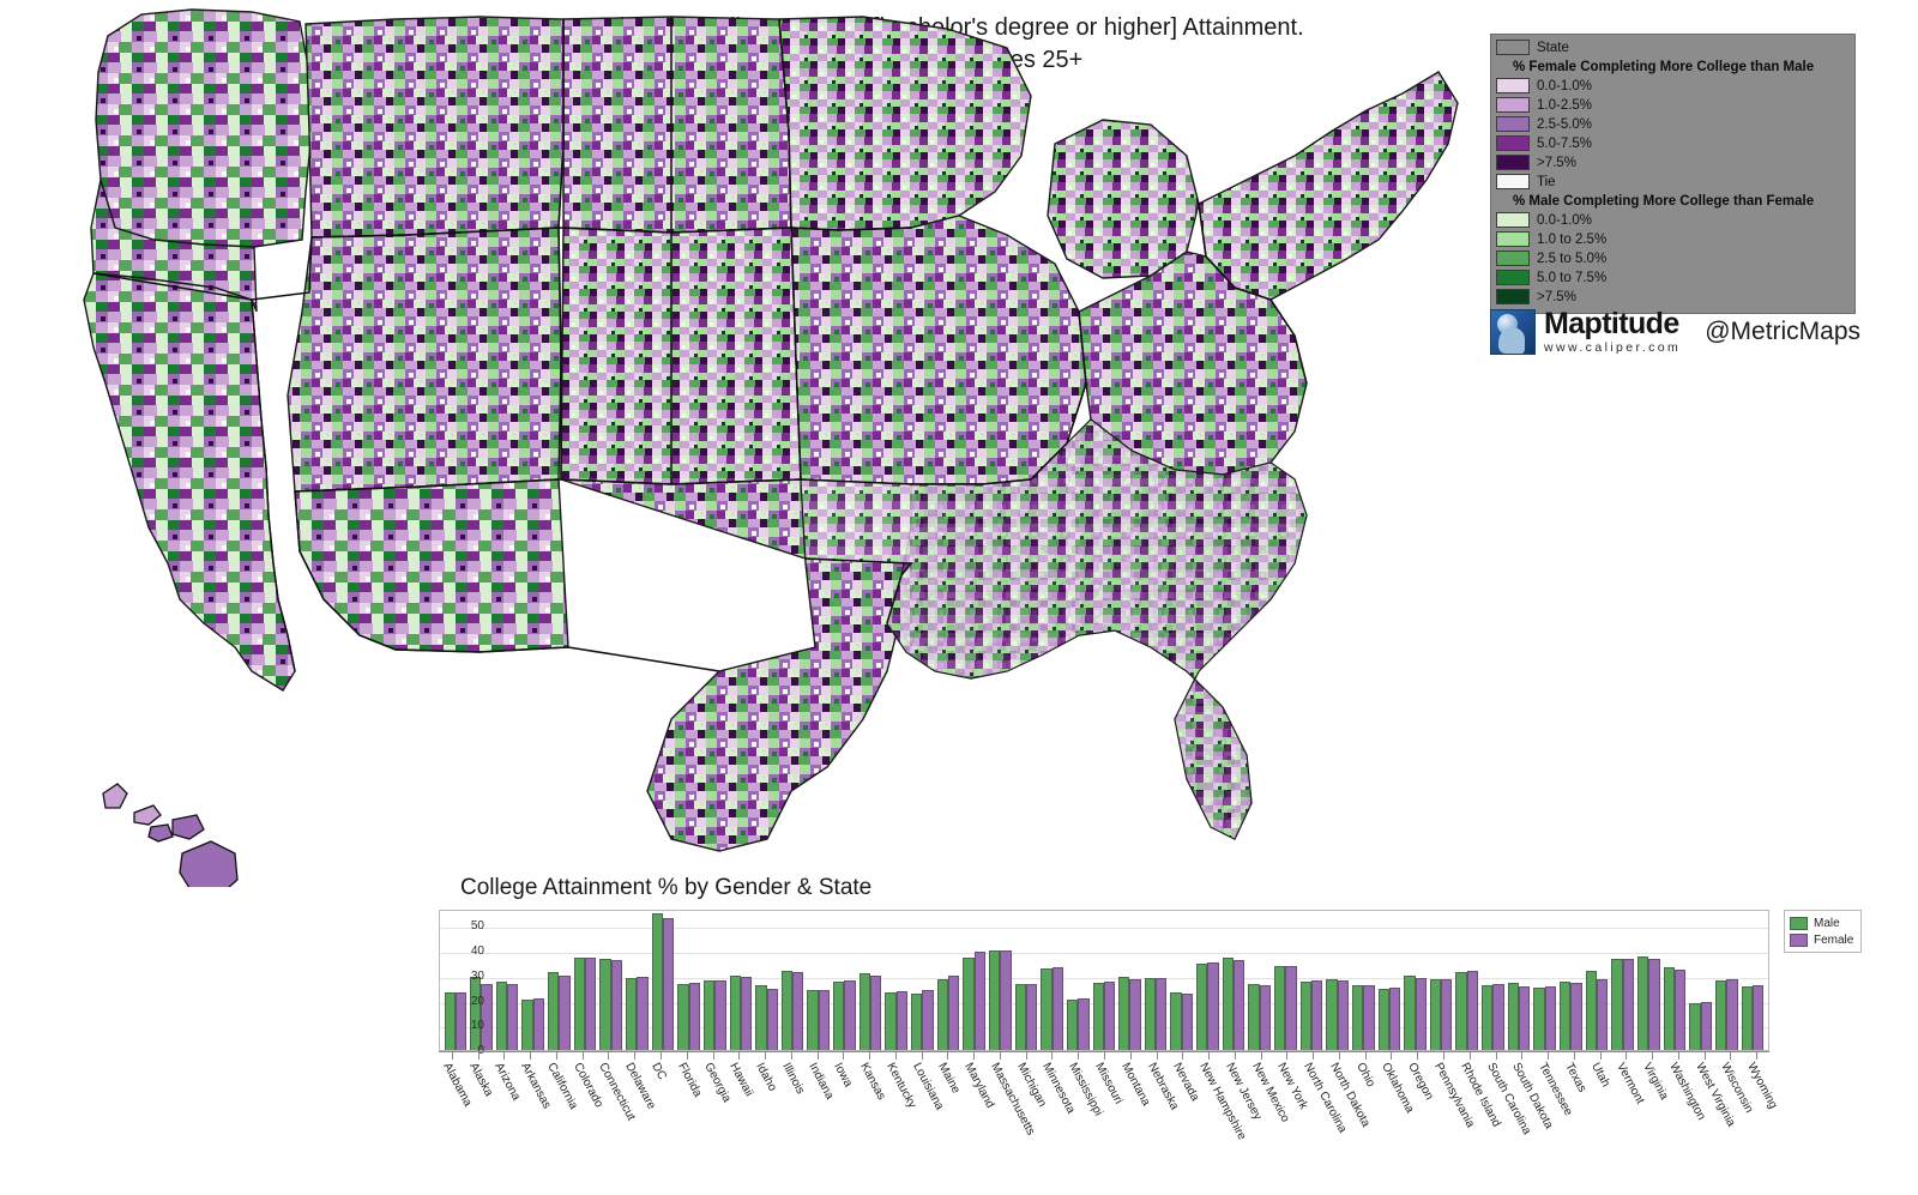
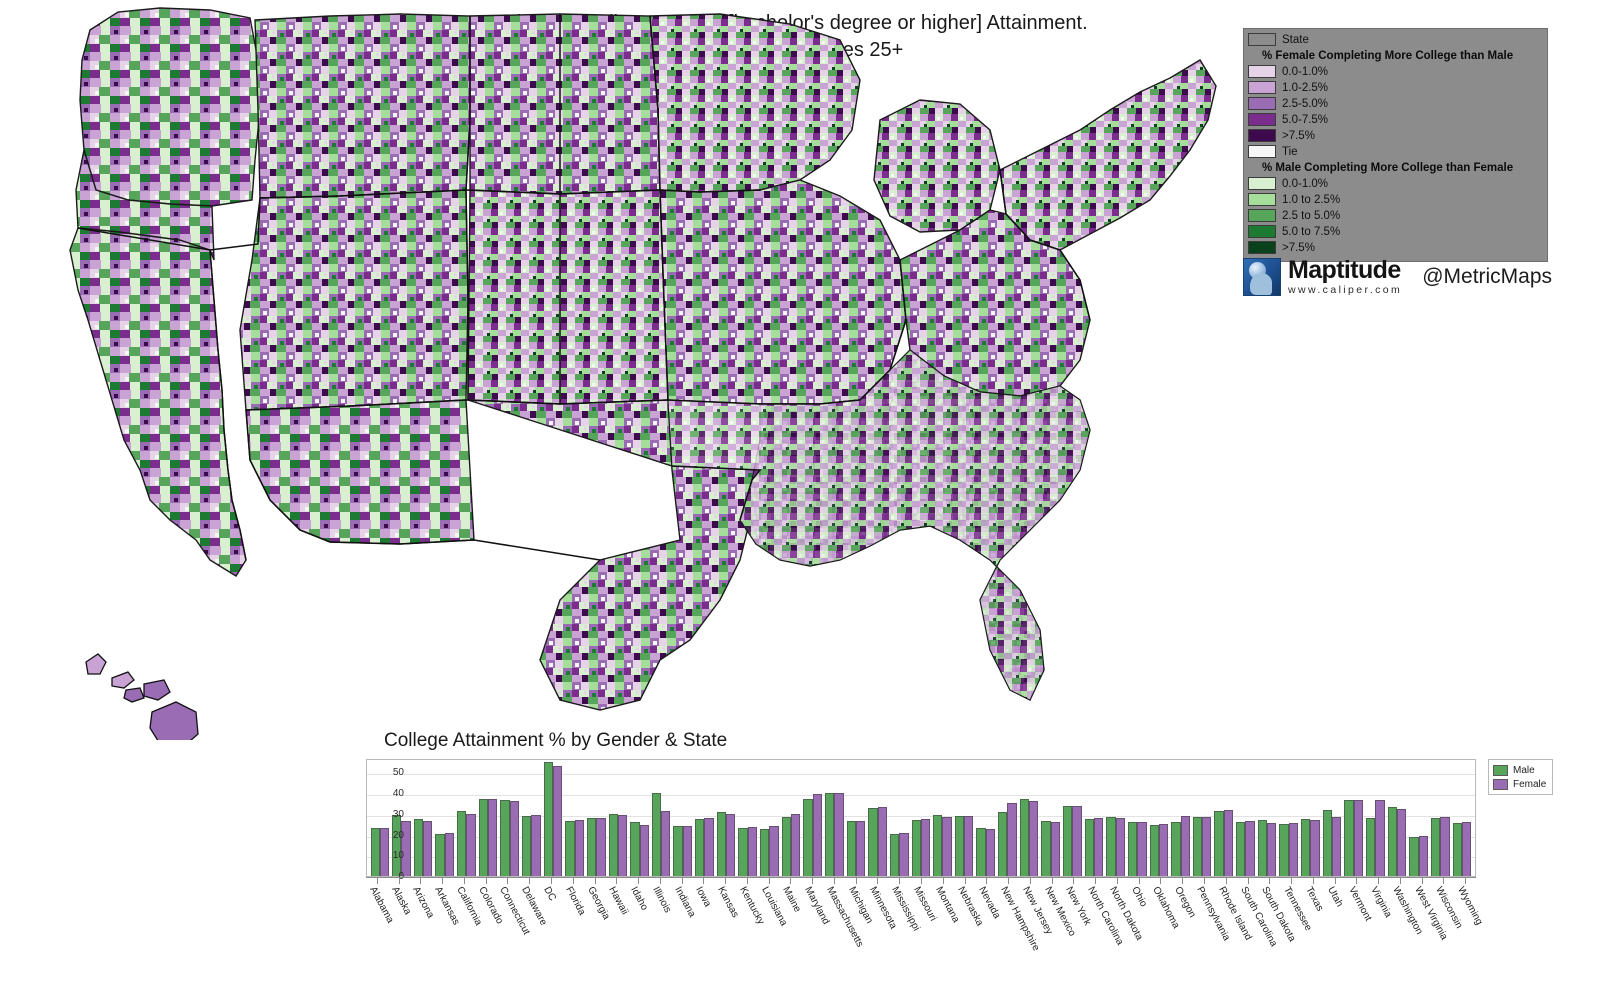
Male/Illinois: 32 -> 40
Male/New Hampshire: 35 -> 31
Male/Oregon: 30 -> 26
Male/Virginia: 38 -> 28
